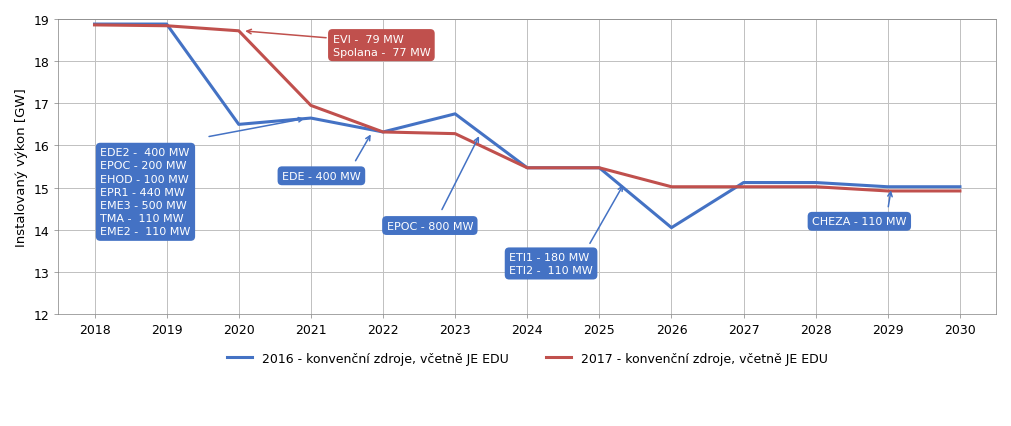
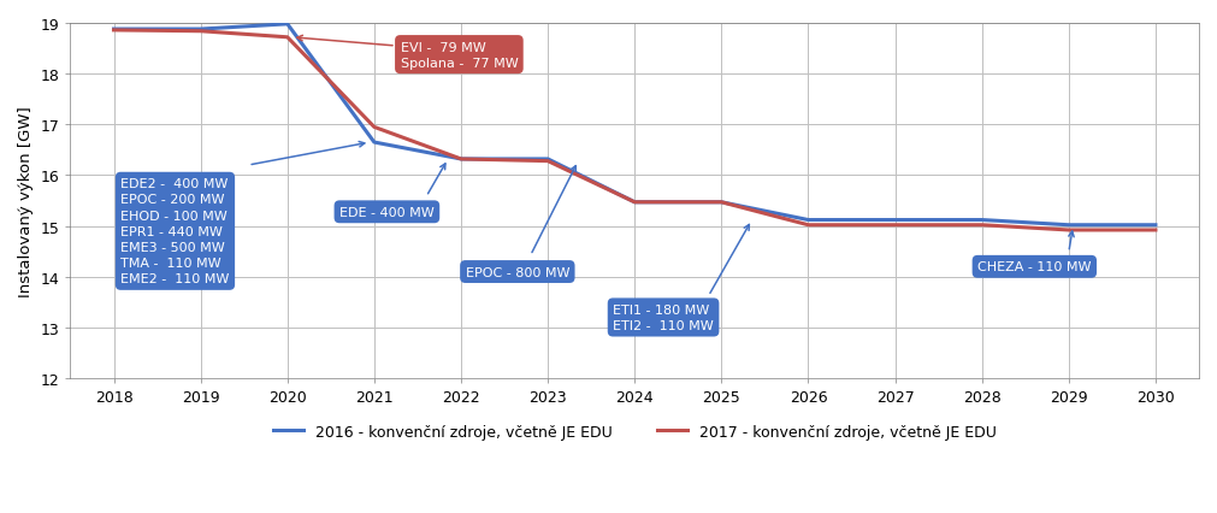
2016 - konvenční zdroje, včetně JE EDU/2020: 16.50 -> 18.98
2016 - konvenční zdroje, včetně JE EDU/2023: 16.75 -> 16.32
2016 - konvenční zdroje, včetně JE EDU/2026: 14.05 -> 15.12
